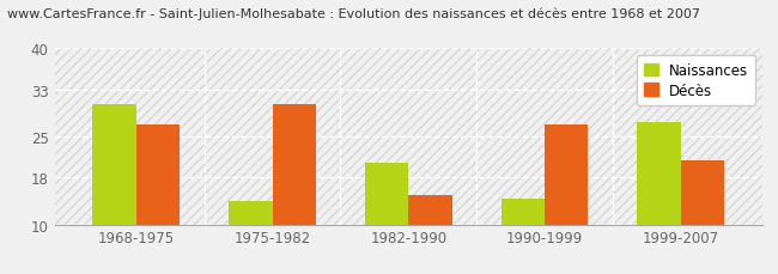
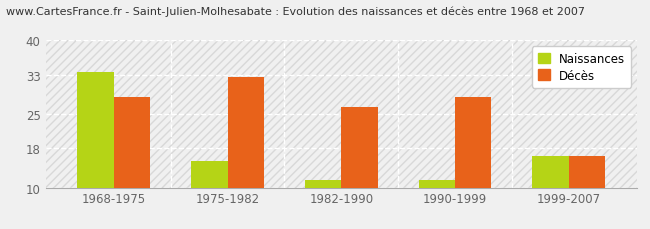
Naissances/1968-1975: 30.5 -> 33.5
Décès/1968-1975: 27.0 -> 28.5
Naissances/1975-1982: 14.0 -> 15.5
Décès/1975-1982: 30.5 -> 32.5
Naissances/1982-1990: 20.5 -> 11.5
Décès/1982-1990: 15.0 -> 26.5
Naissances/1990-1999: 14.5 -> 11.5
Décès/1990-1999: 27.0 -> 28.5
Naissances/1999-2007: 27.5 -> 16.5
Décès/1999-2007: 21.0 -> 16.5
